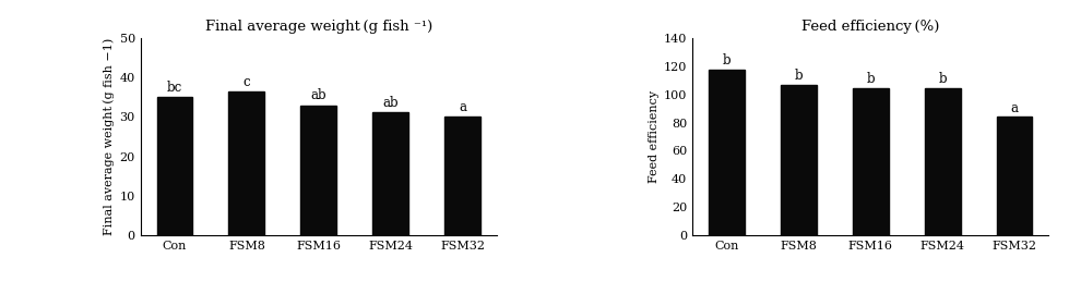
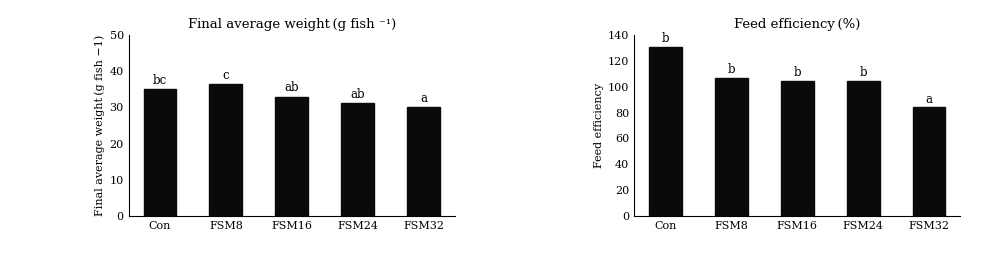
Feed efficiency (%)/Con: 118 -> 131
